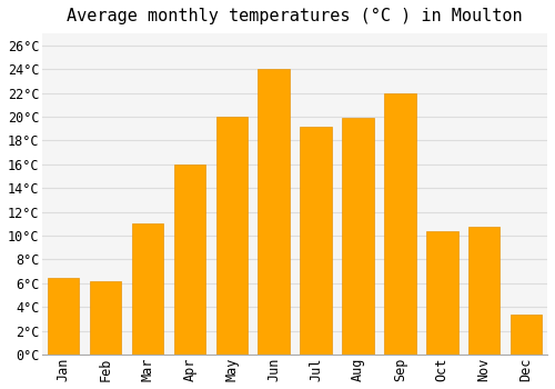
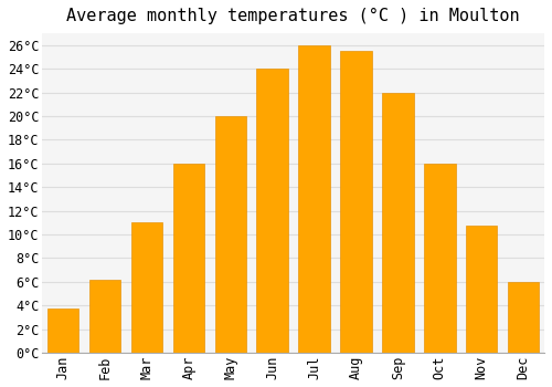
Jan: 6.4°C -> 3.7°C
Jul: 19.2°C -> 26.0°C
Aug: 19.9°C -> 25.5°C
Oct: 10.4°C -> 16.0°C
Dec: 3.4°C -> 6.0°C
